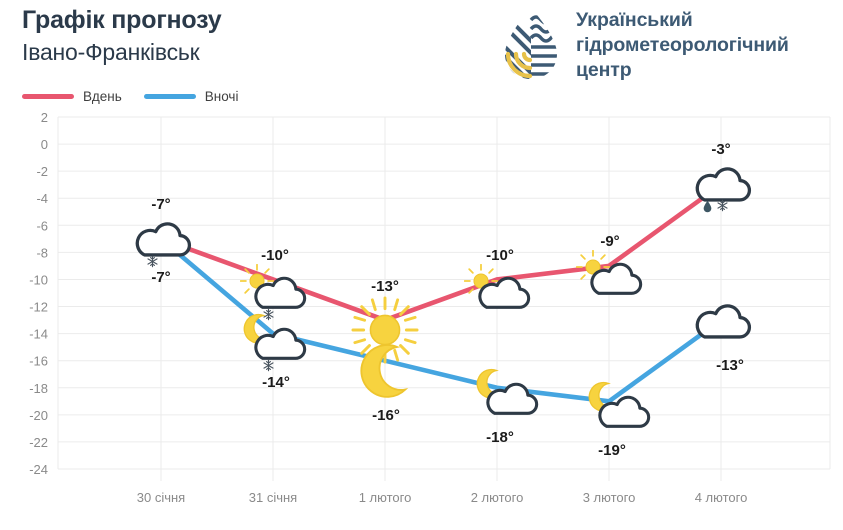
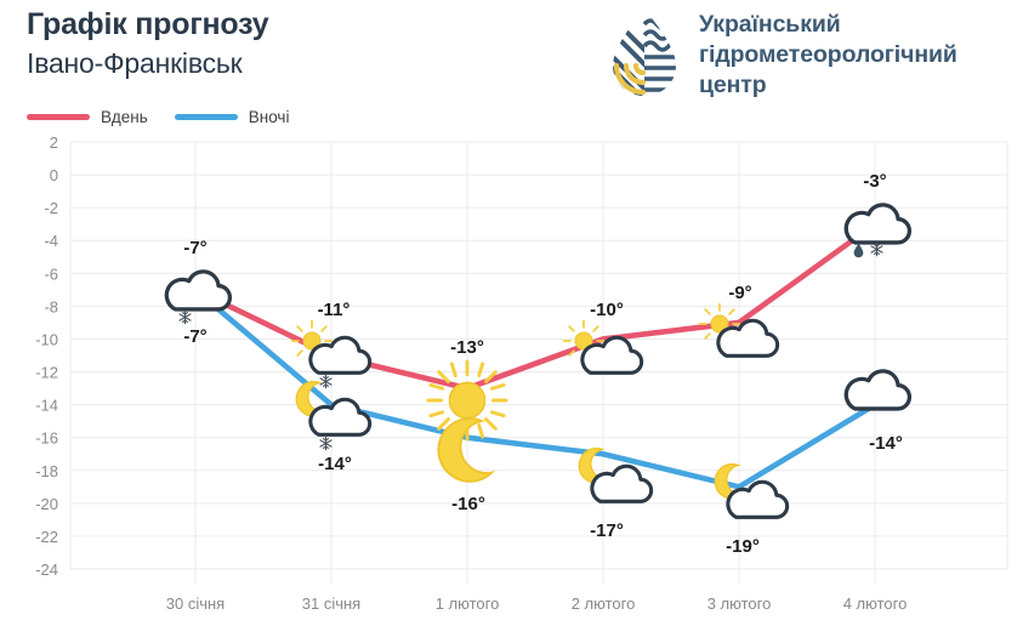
Вдень/31 січня: -10° -> -11°
Вночі/2 лютого: -18° -> -17°
Вночі/4 лютого: -13° -> -14°
